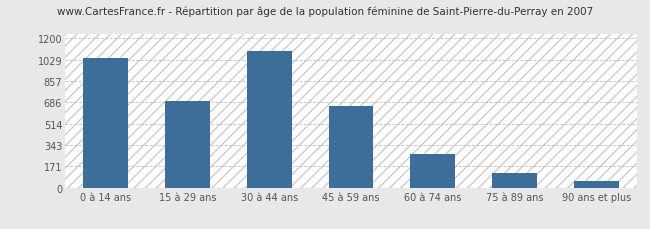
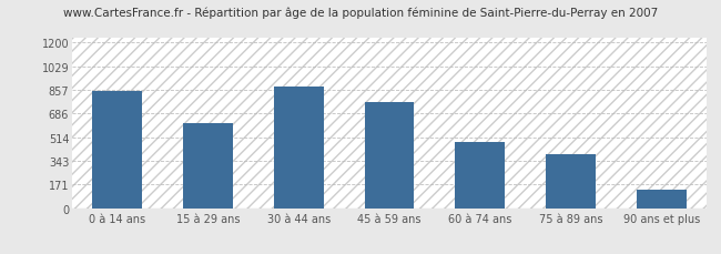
0 à 14 ans: 1040 -> 850
15 à 29 ans: 700 -> 620
30 à 44 ans: 1100 -> 880
45 à 59 ans: 660 -> 770
60 à 74 ans: 270 -> 480
75 à 89 ans: 120 -> 390
90 ans et plus: 50 -> 130
